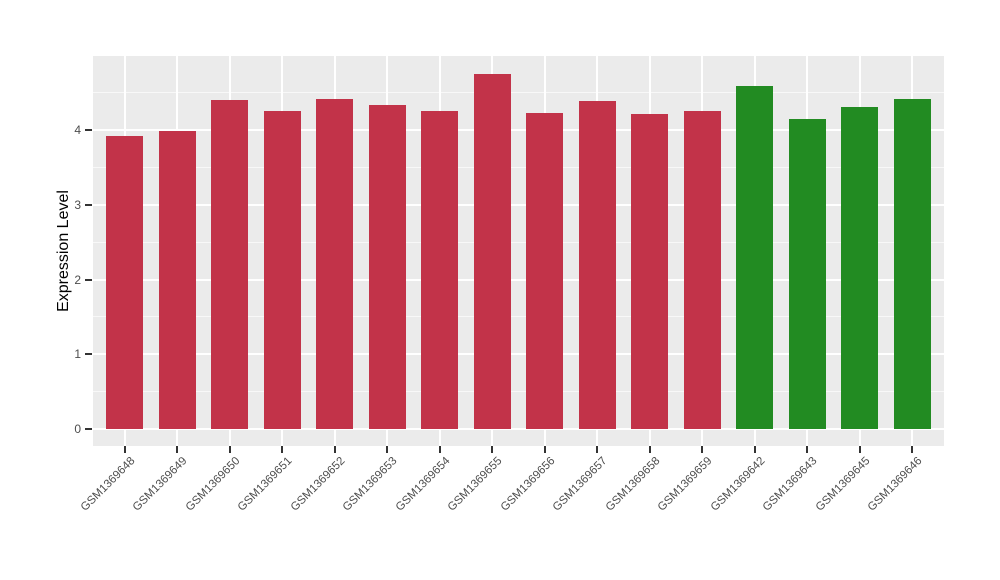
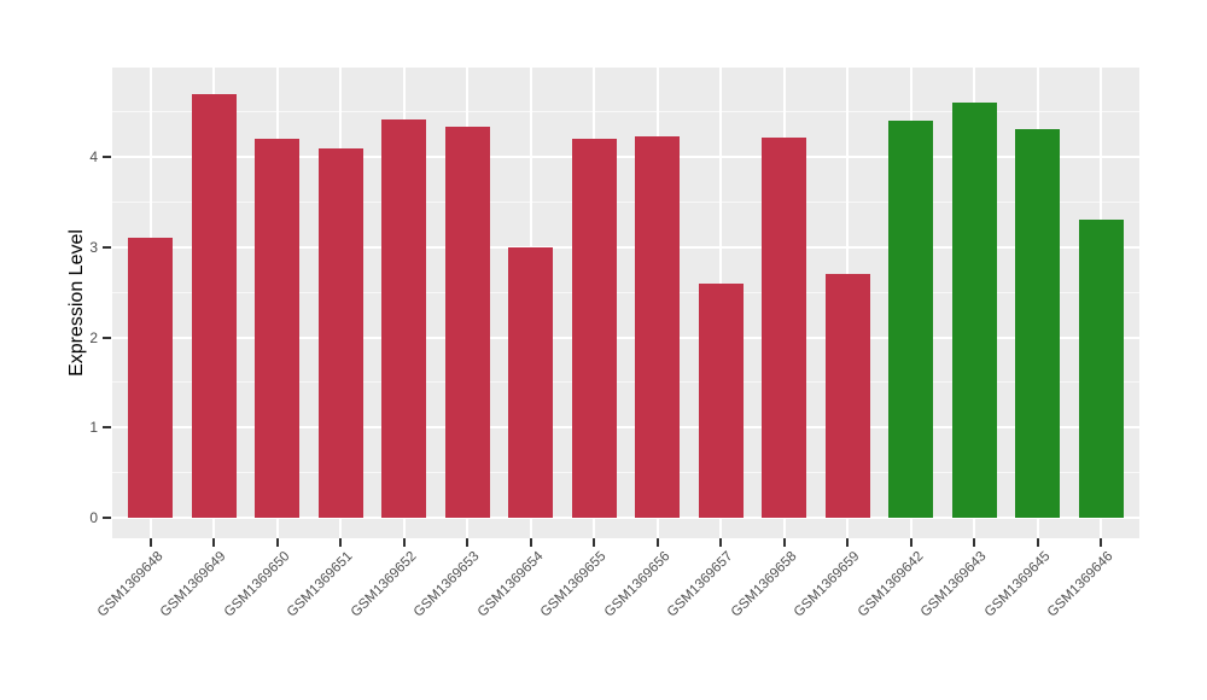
GSM1369648: 3.9 -> 3.1
GSM1369649: 4.0 -> 4.7
GSM1369650: 4.4 -> 4.2
GSM1369651: 4.3 -> 4.1
GSM1369654: 4.2 -> 3.0
GSM1369655: 4.8 -> 4.2
GSM1369657: 4.4 -> 2.6
GSM1369659: 4.2 -> 2.7
GSM1369642: 4.6 -> 4.4
GSM1369643: 4.2 -> 4.6
GSM1369646: 4.4 -> 3.3
